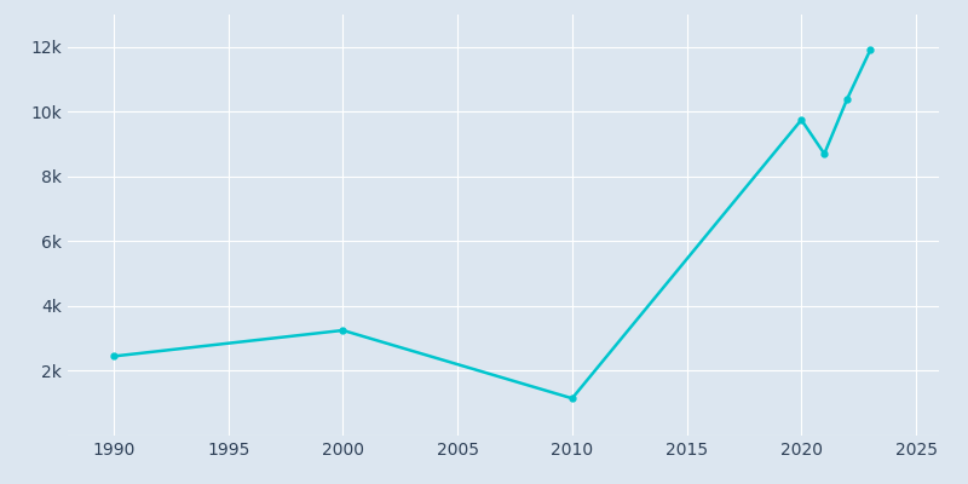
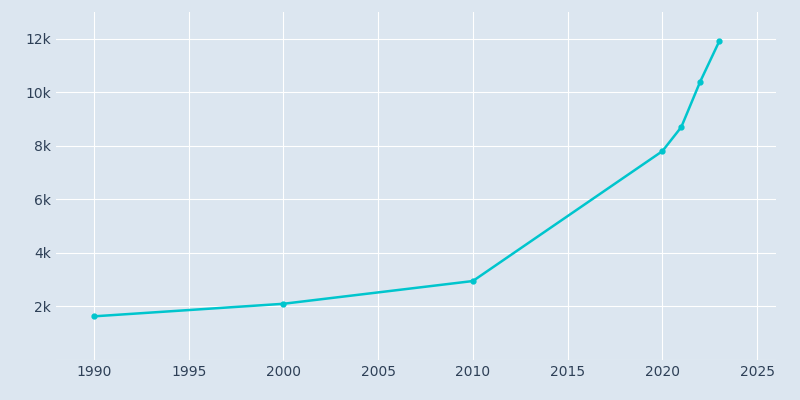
1990: 2.45k -> 1.63k
2000: 3.25k -> 2.10k
2010: 1.15k -> 2.95k
2020: 9.75k -> 7.80k
